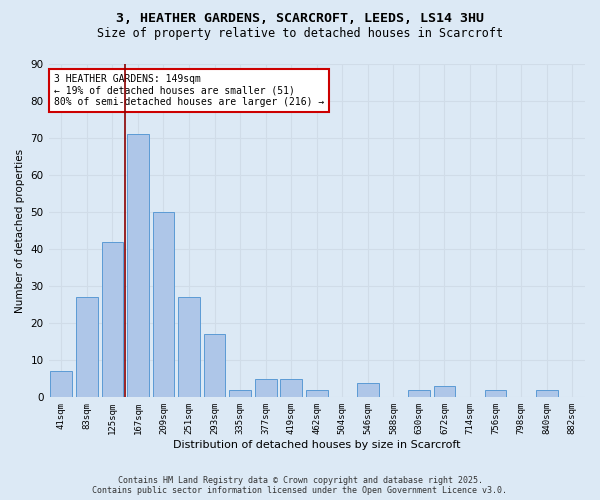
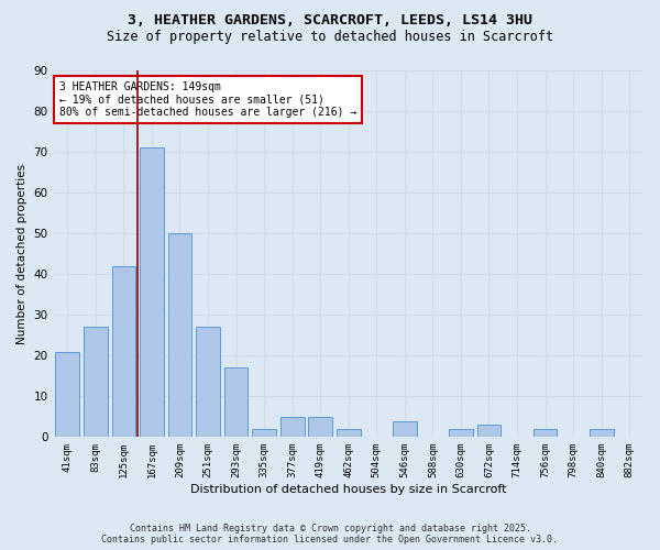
41sqm: 7 -> 21
